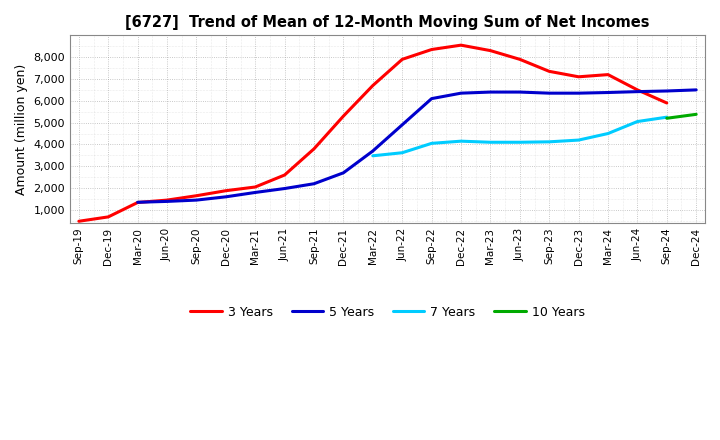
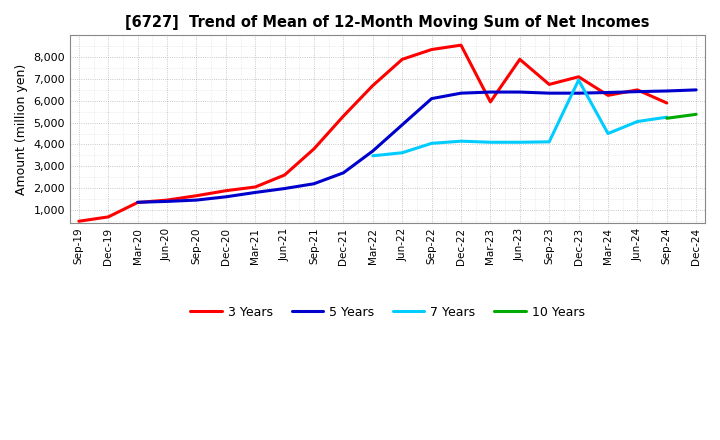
3 Years/Mar-23: 8,300 -> 5,950
3 Years/Sep-23: 7,350 -> 6,750
7 Years/Dec-23: 4,200 -> 6,950
3 Years/Mar-24: 7,200 -> 6,250
